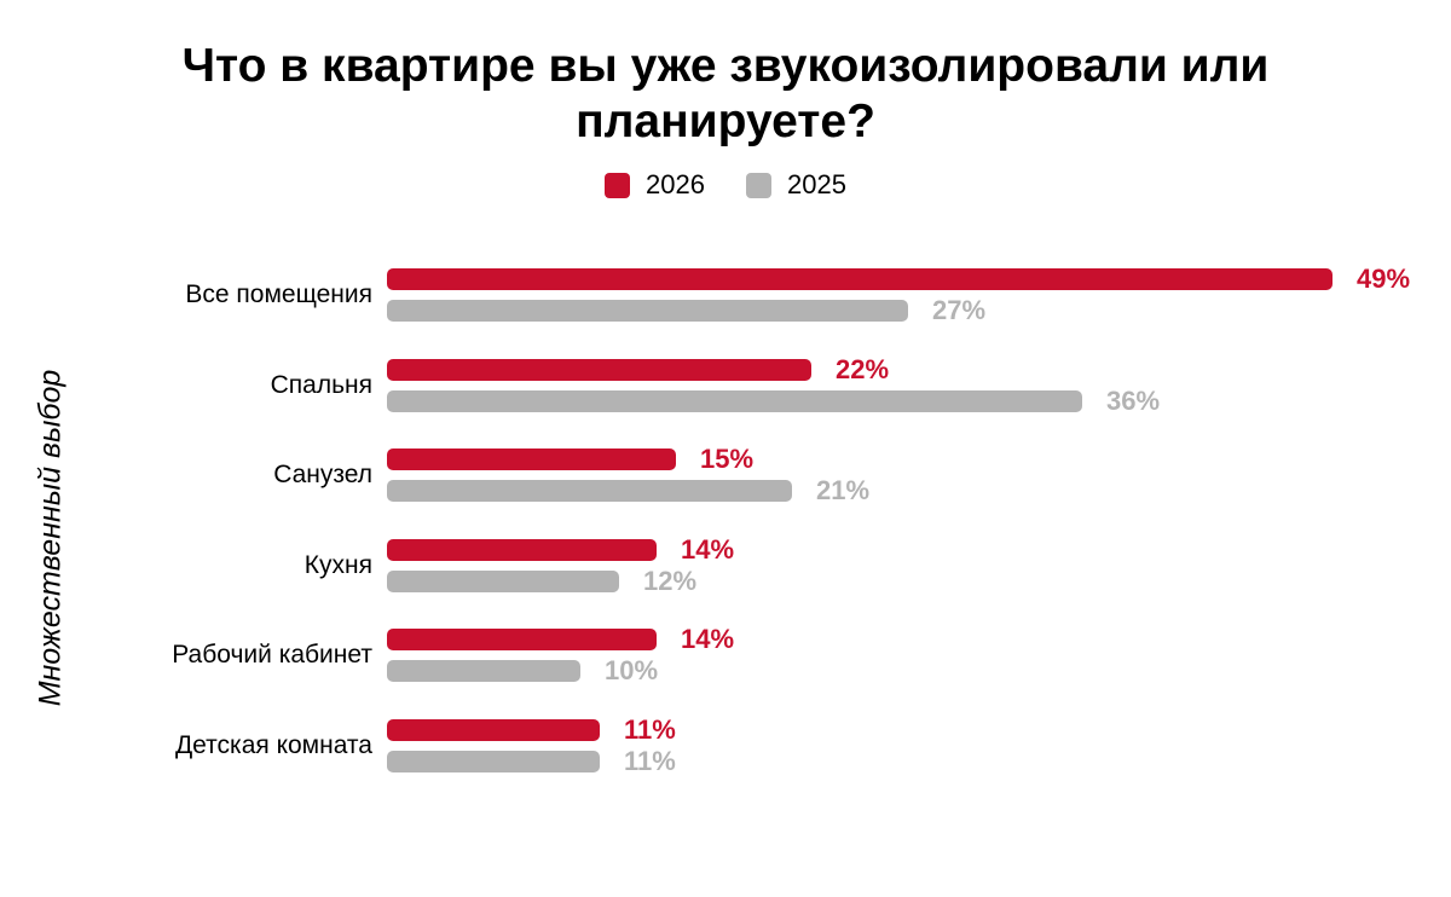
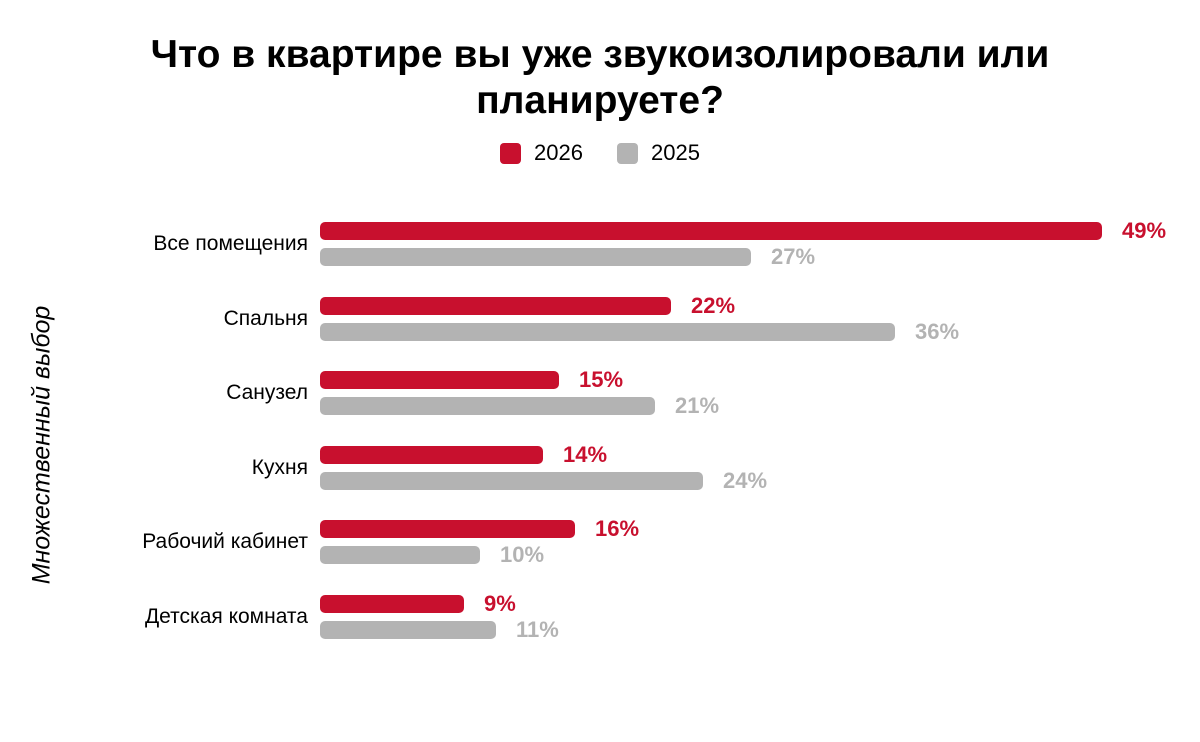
2025/Кухня: 12% -> 24%
2026/Рабочий кабинет: 14% -> 16%
2026/Детская комната: 11% -> 9%
